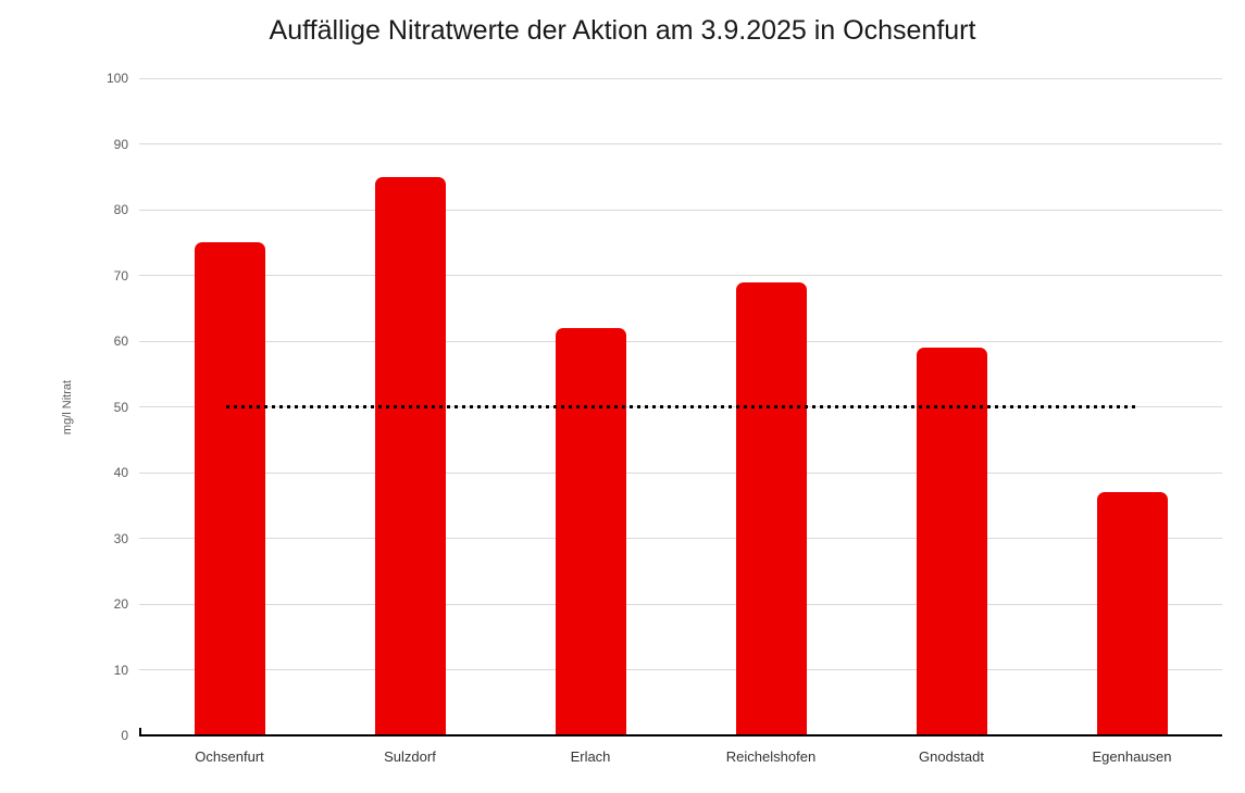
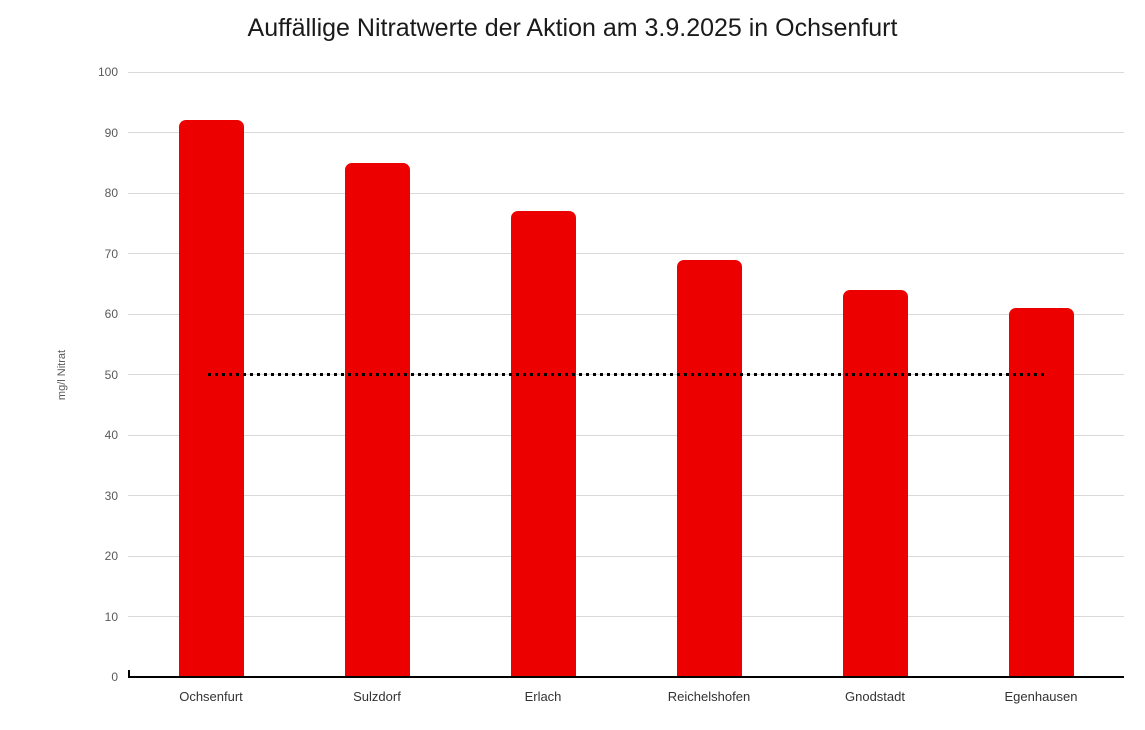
Ochsenfurt: 75 -> 92
Erlach: 62 -> 77
Gnodstadt: 59 -> 64
Egenhausen: 37 -> 61
